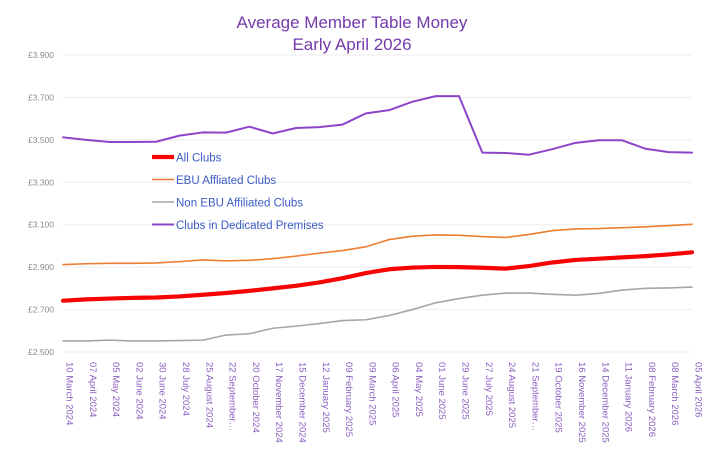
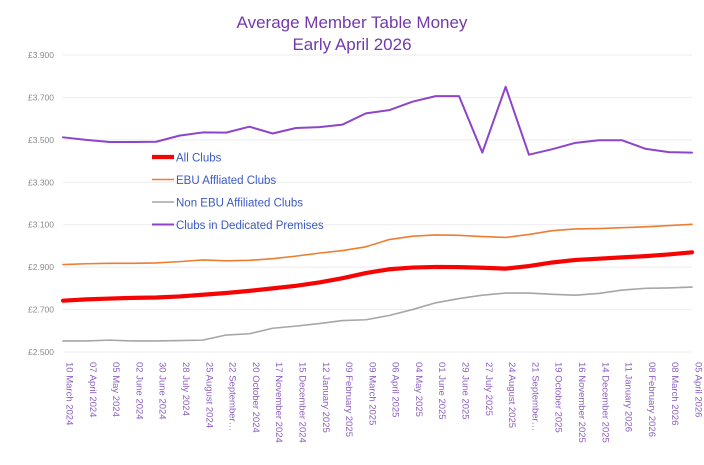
Clubs in Dedicated Premises/24 August 2025: £3.44 -> £3.75
